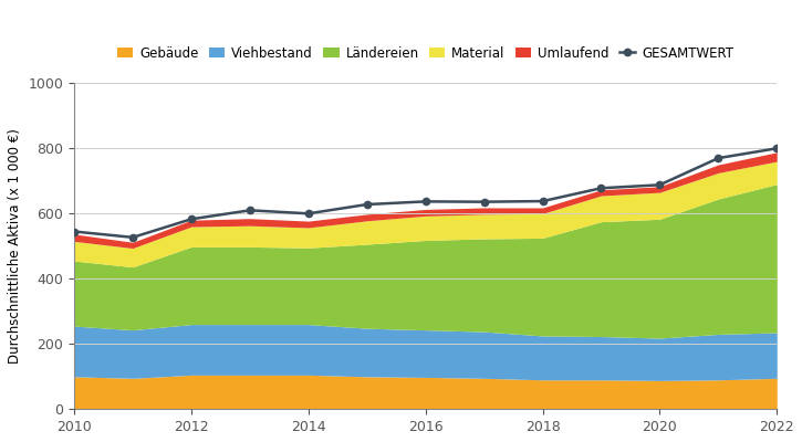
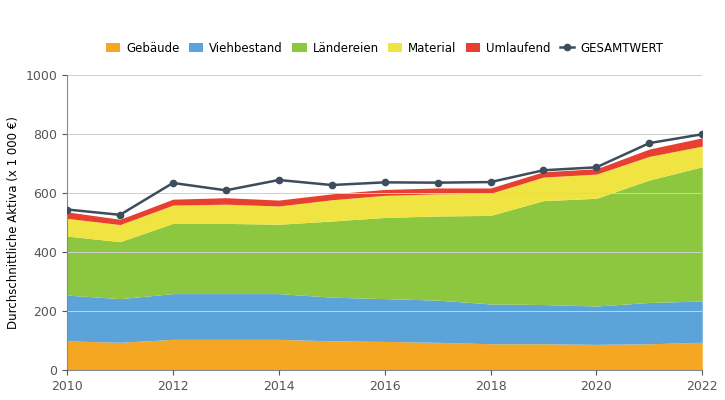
GESAMTWERT/2012: 583 -> 635
GESAMTWERT/2014: 600 -> 645
